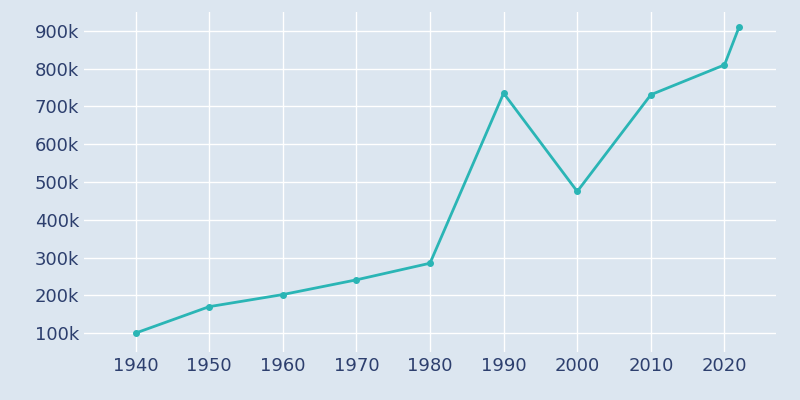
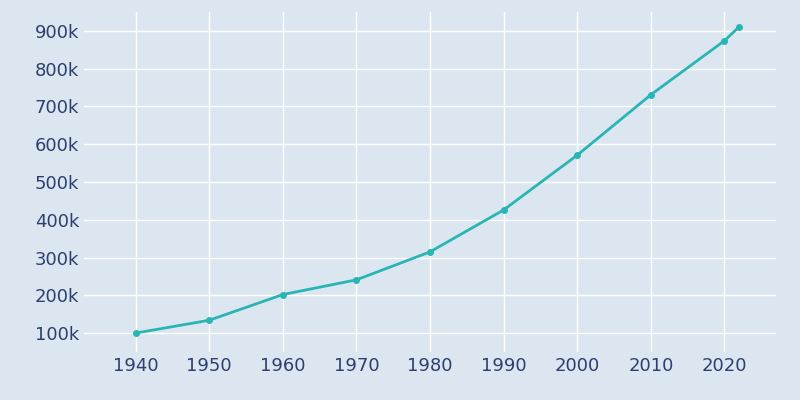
1950: 170k -> 134k
1980: 285k -> 315k
1990: 735k -> 426k
2000: 475k -> 571k
2020: 810k -> 874k
